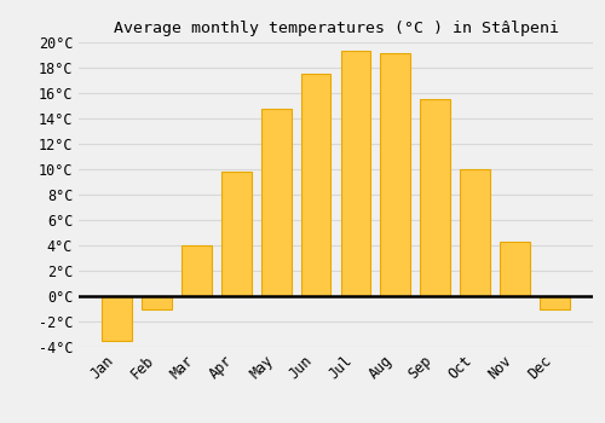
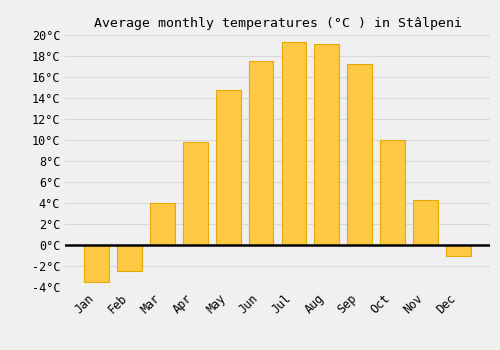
Feb: -1.0°C -> -2.5°C
Sep: 15.5°C -> 17.2°C
